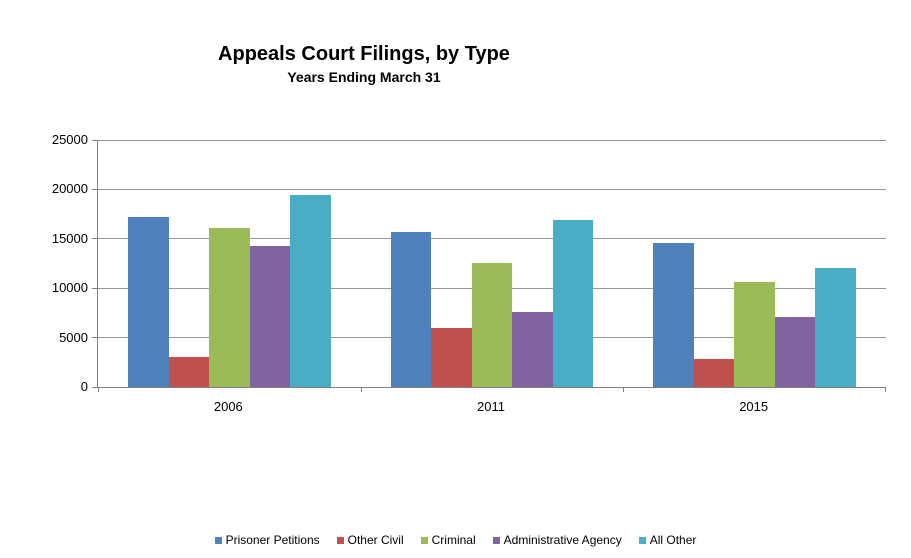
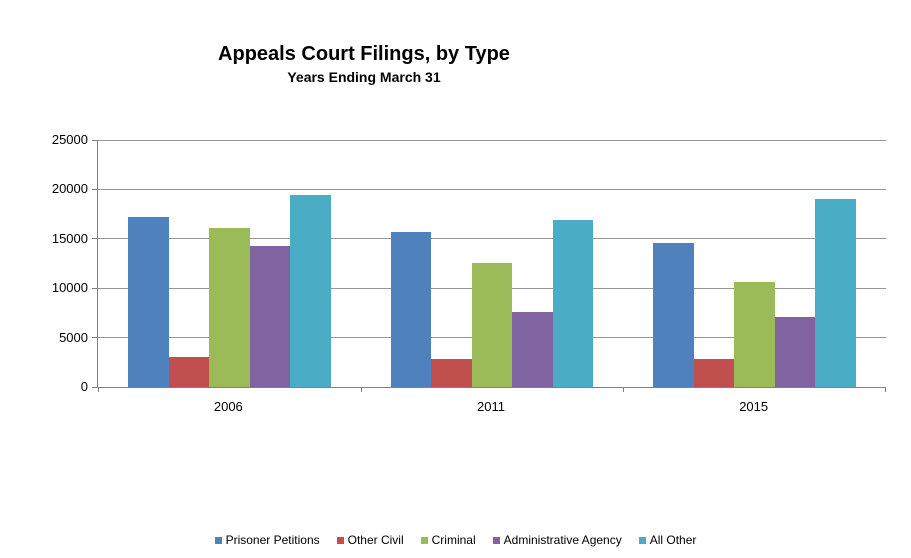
Other Civil/2011: 6000 -> 3000
All Other/2015: 12000 -> 19000
